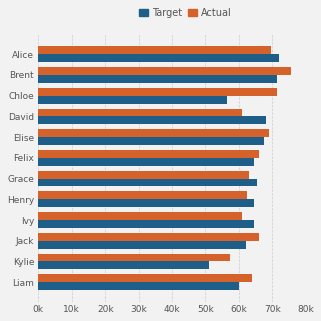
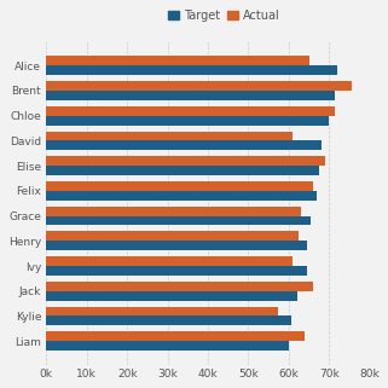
Actual/Alice: 69.5k -> 65.0k
Target/Chloe: 56.5k -> 70.0k
Target/Felix: 64.5k -> 67.0k
Target/Kylie: 51.0k -> 60.5k
